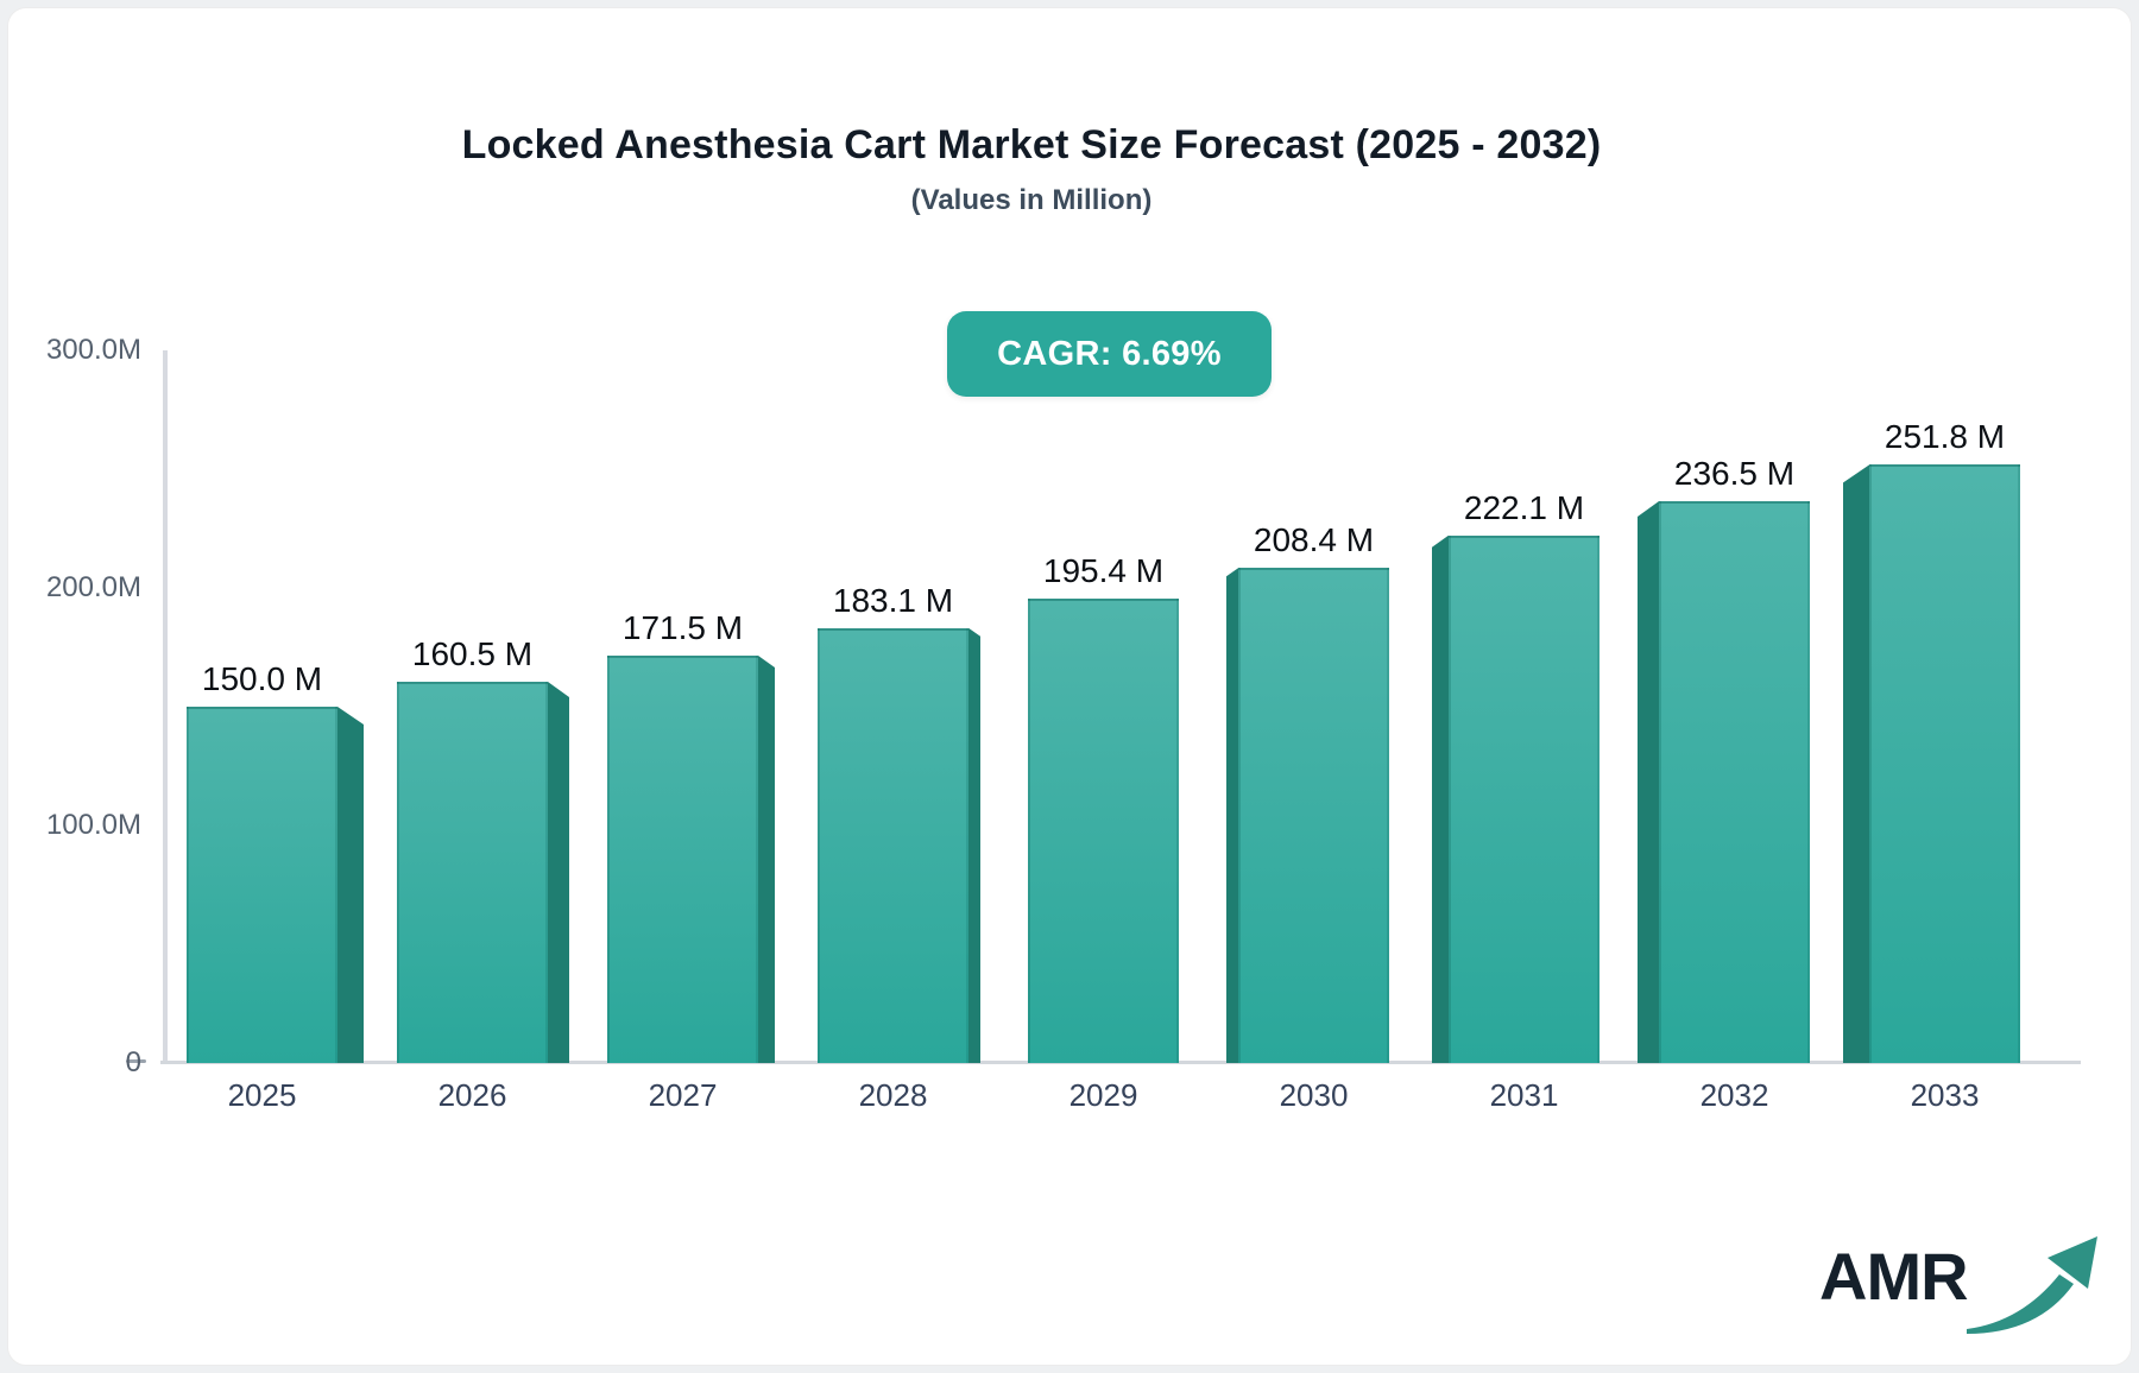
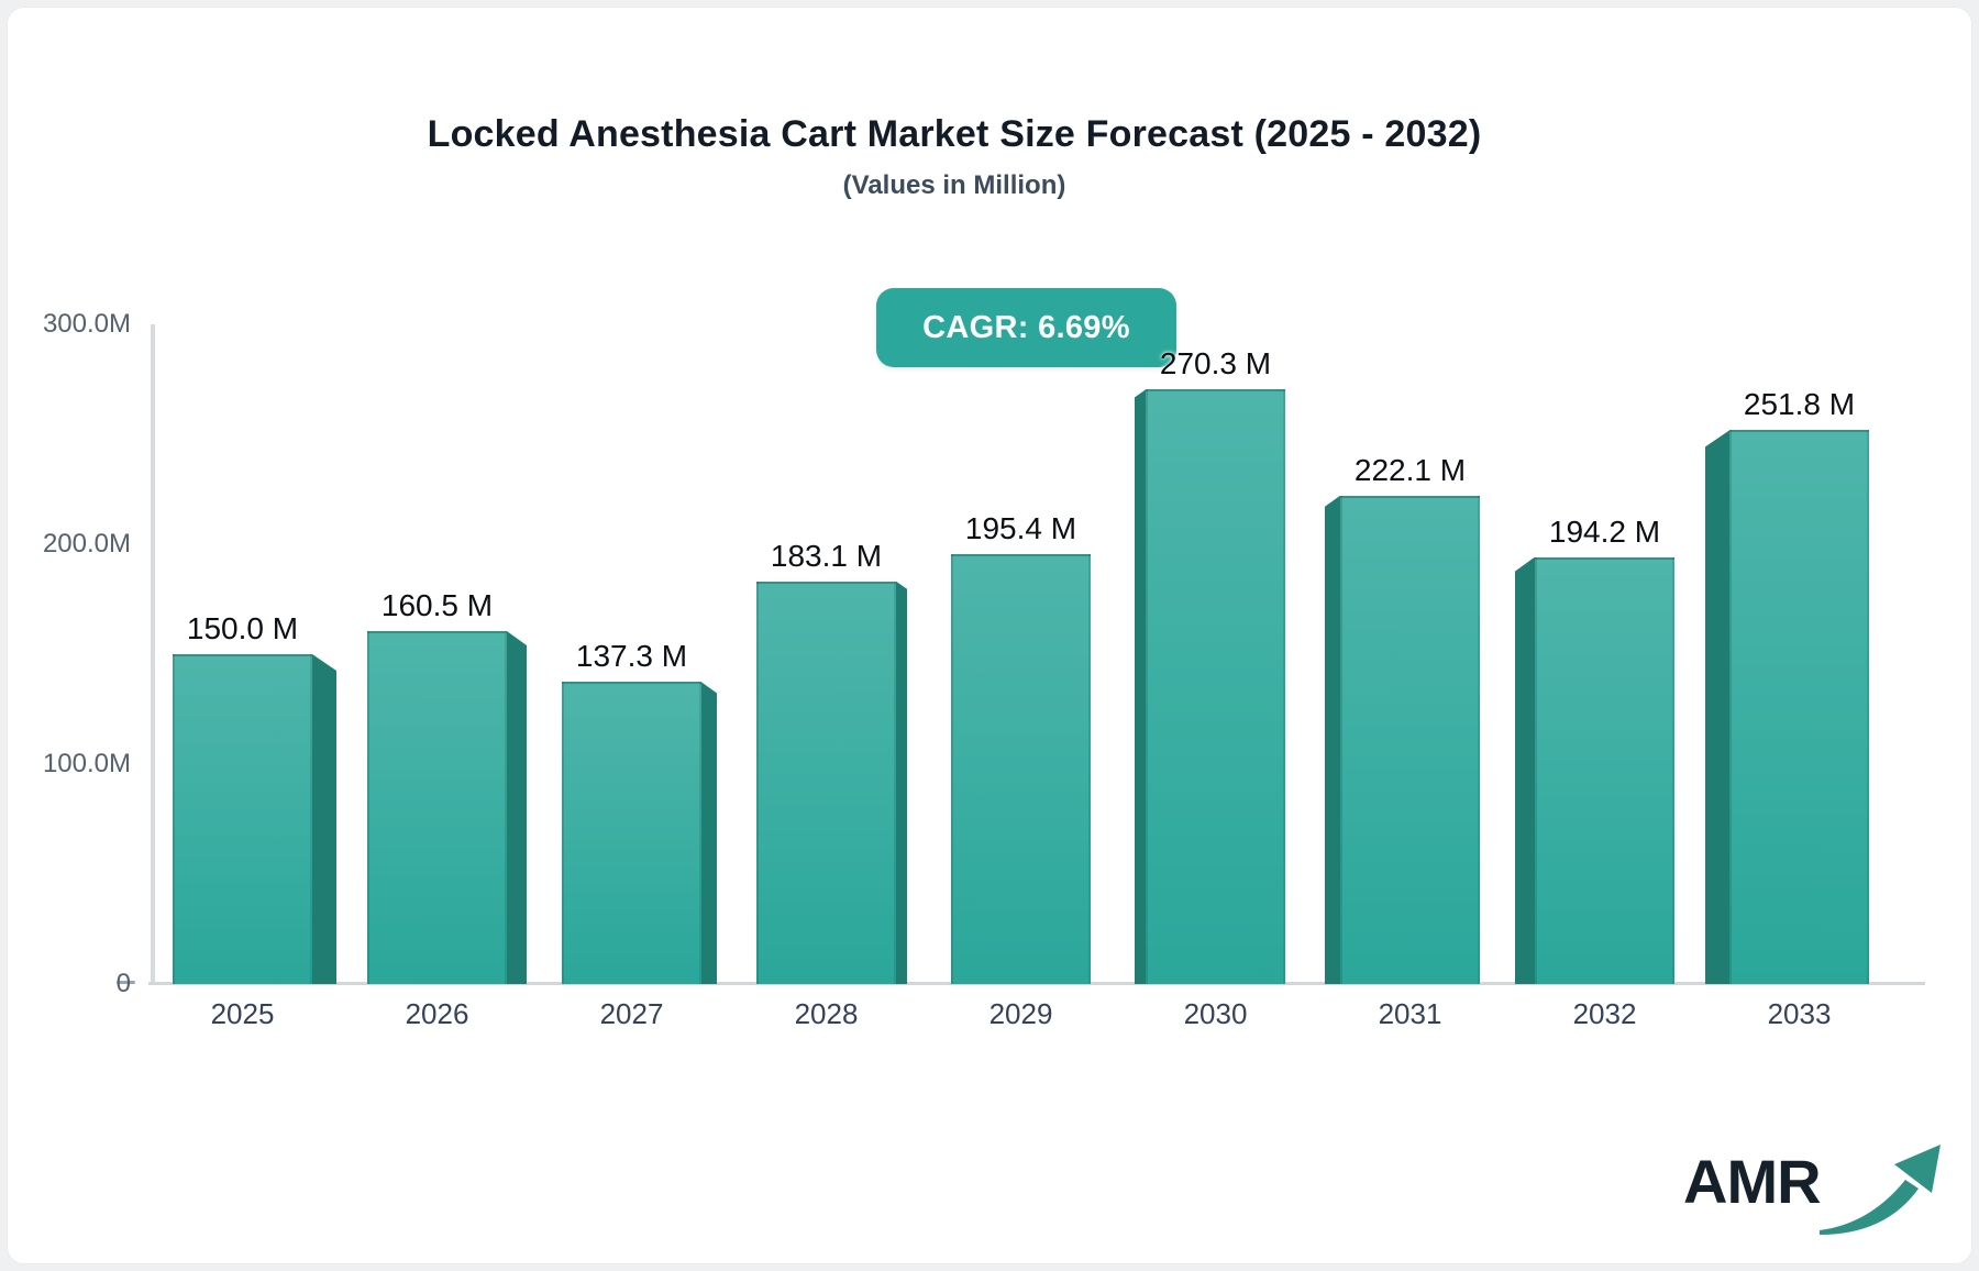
2027: 171.5 -> 137.3
2030: 208.4 -> 270.3
2032: 236.5 -> 194.2
